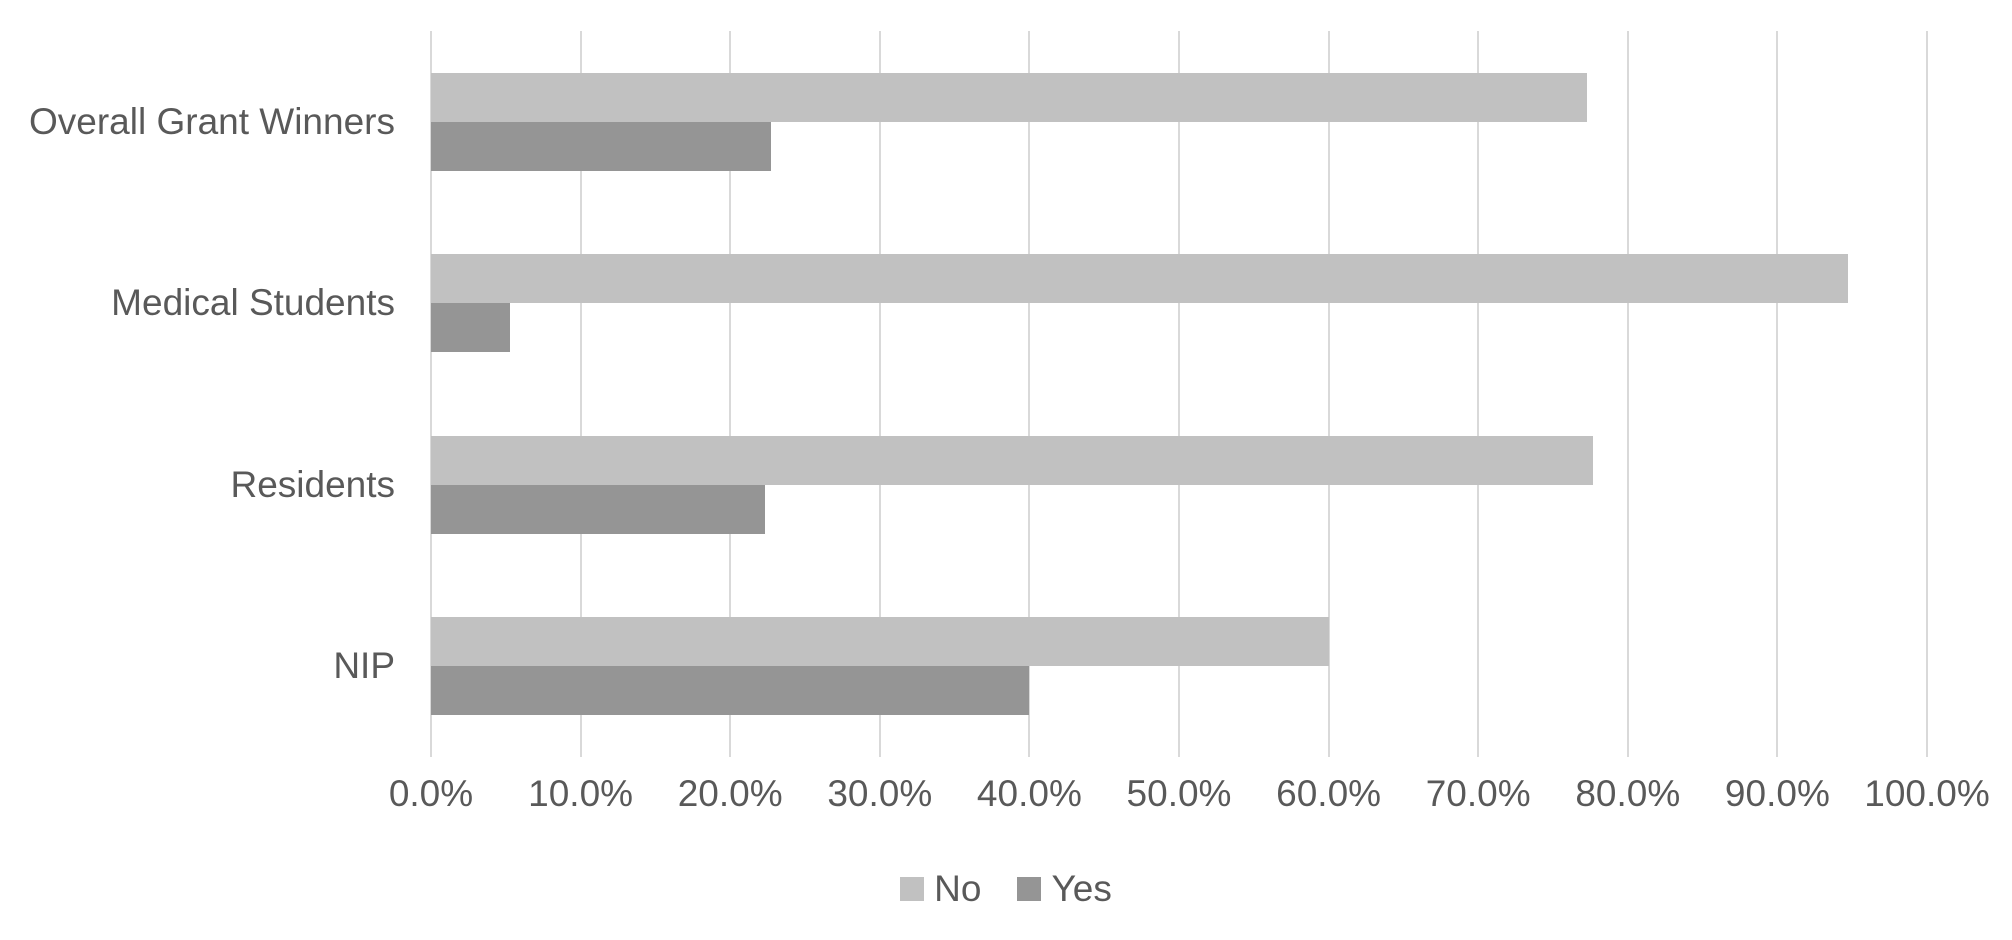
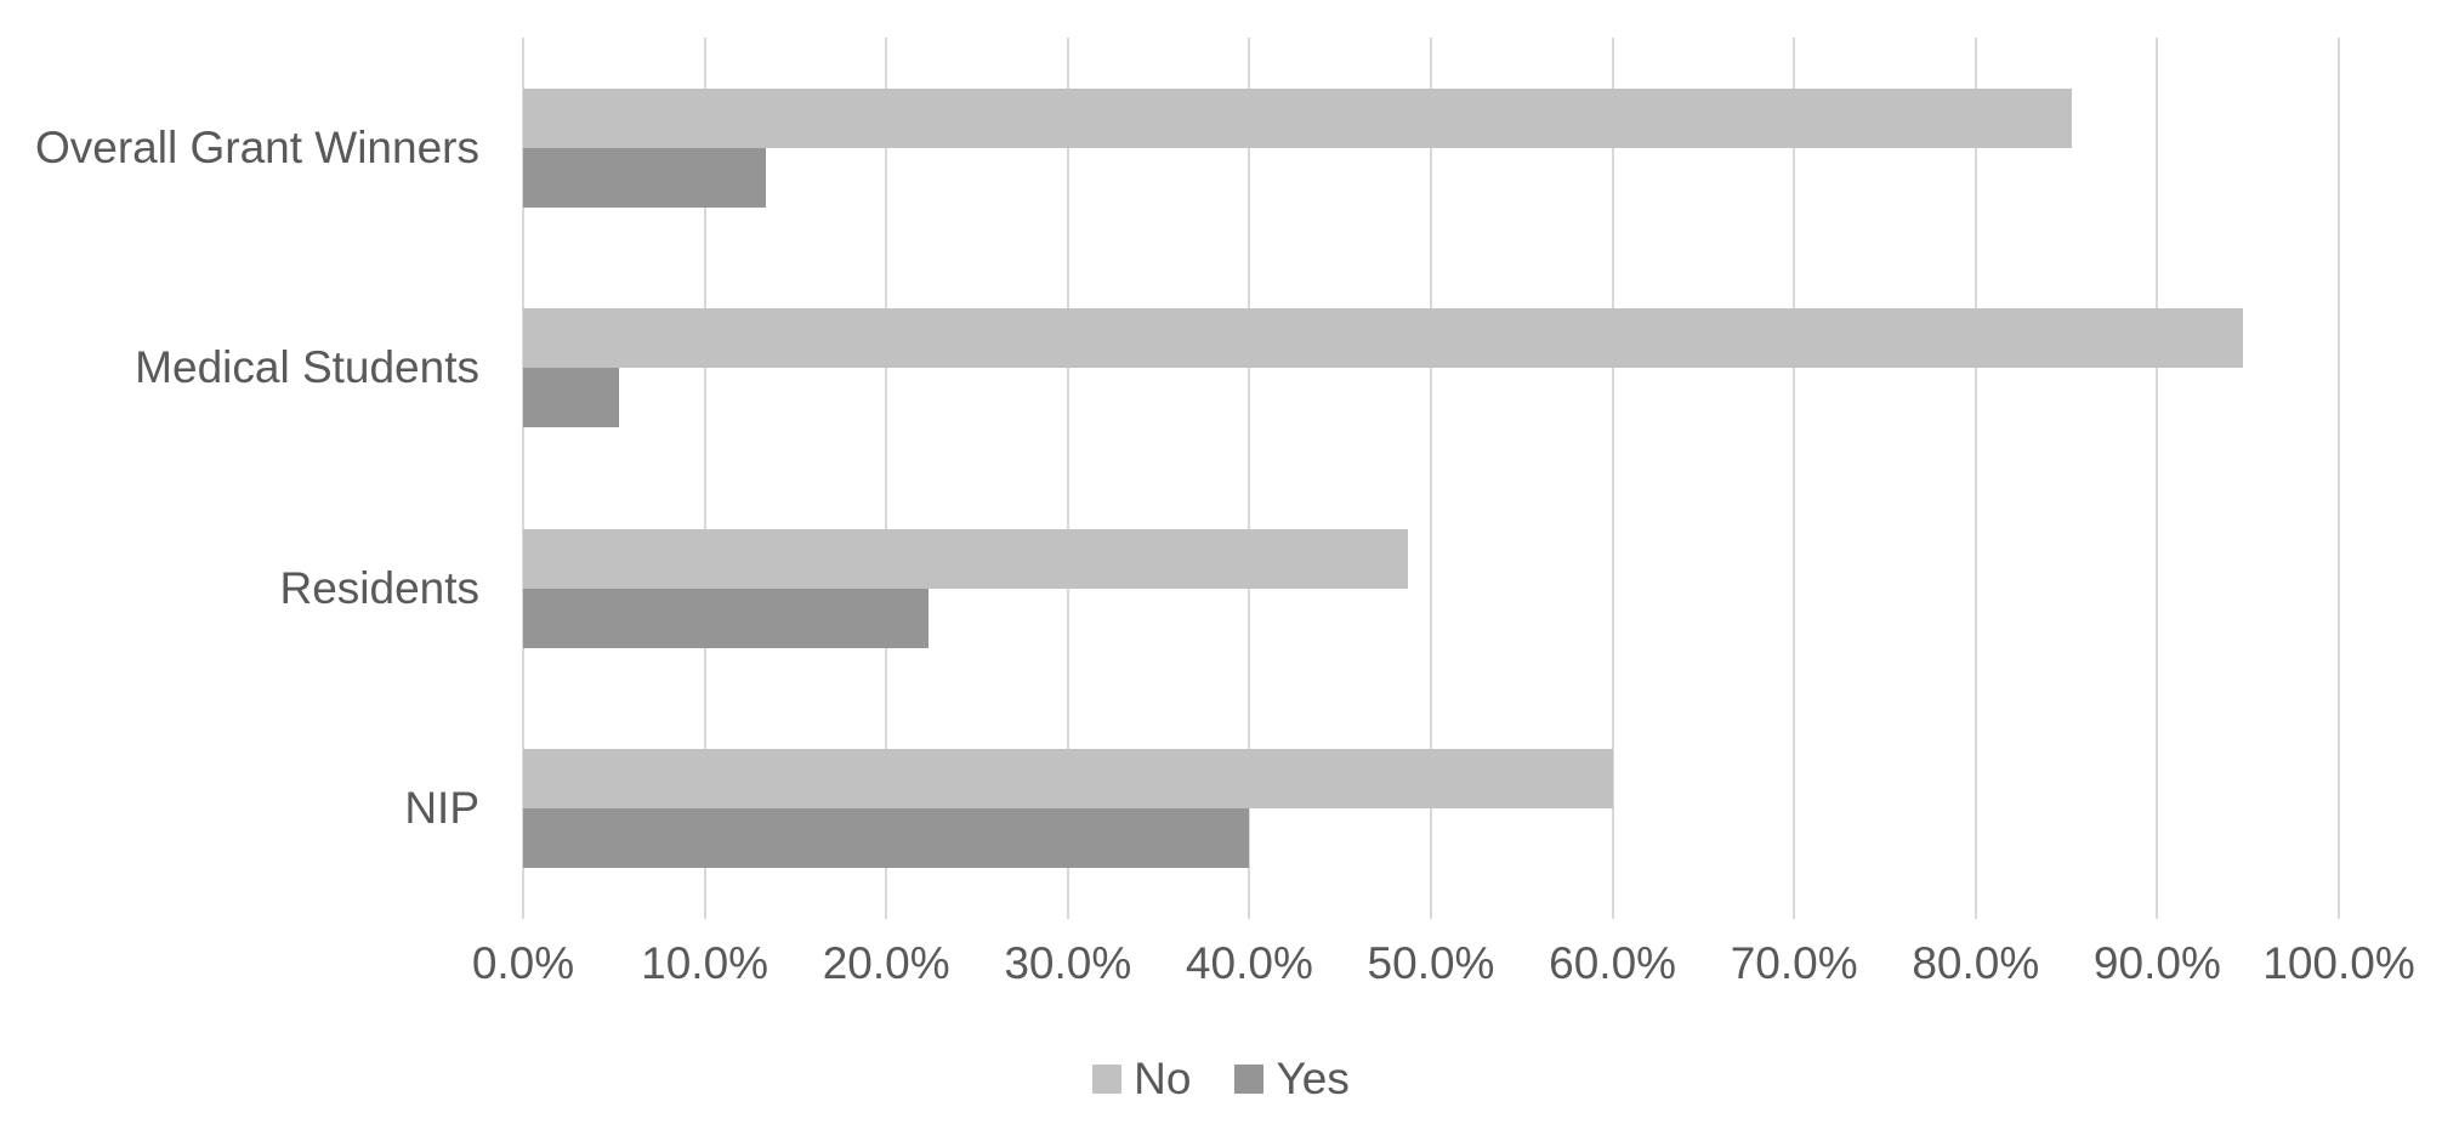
No/Overall Grant Winners: 77.3% -> 85.3%
Yes/Overall Grant Winners: 22.7% -> 13.4%
No/Residents: 77.7% -> 48.7%
